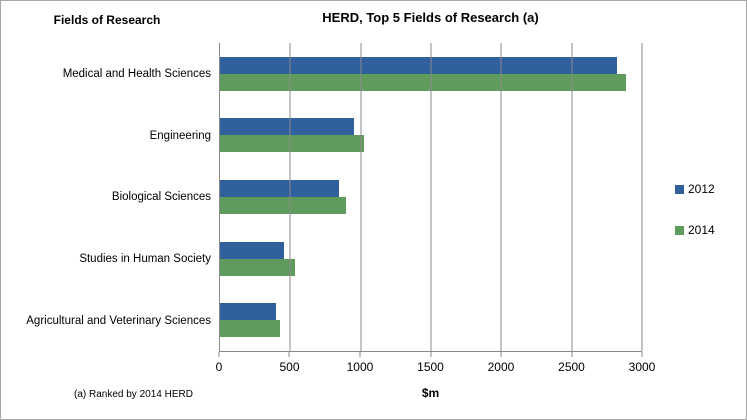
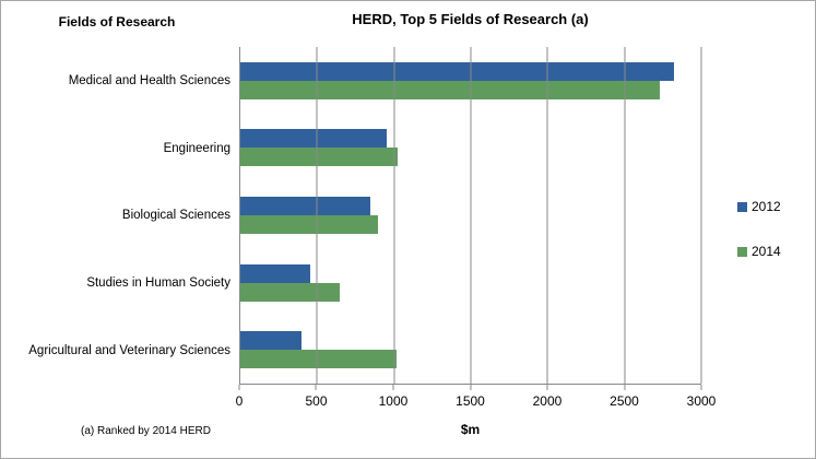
2014/Medical and Health Sciences: 2880 -> 2730
2014/Studies in Human Society: 530 -> 650
2014/Agricultural and Veterinary Sciences: 420 -> 1020
